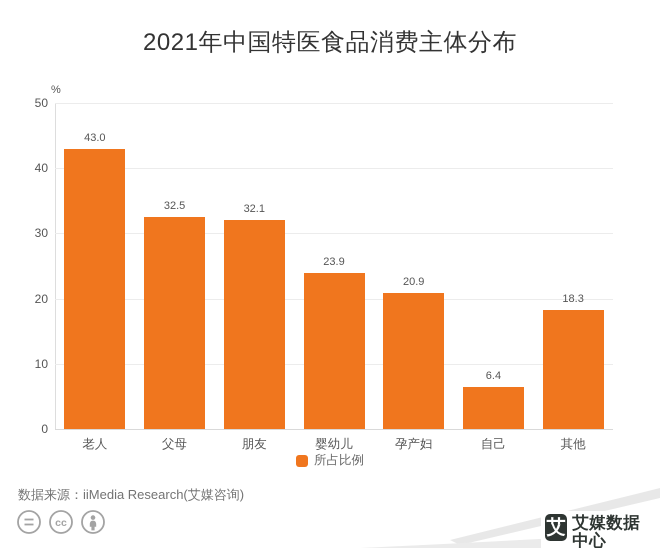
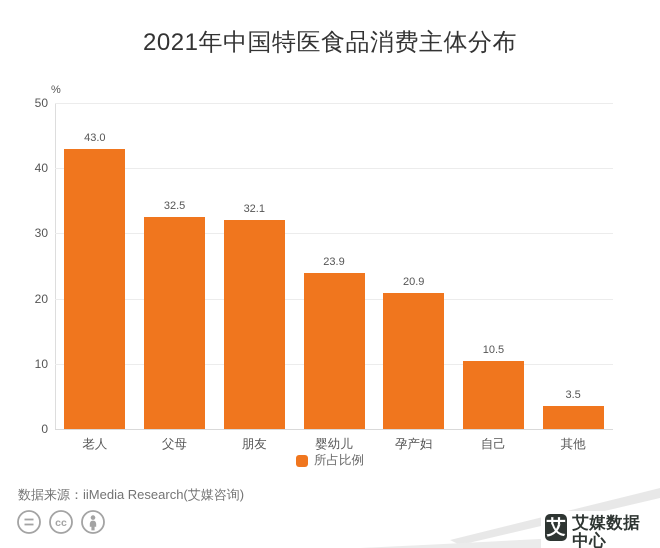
自己: 6.4 -> 10.5
其他: 18.3 -> 3.5
